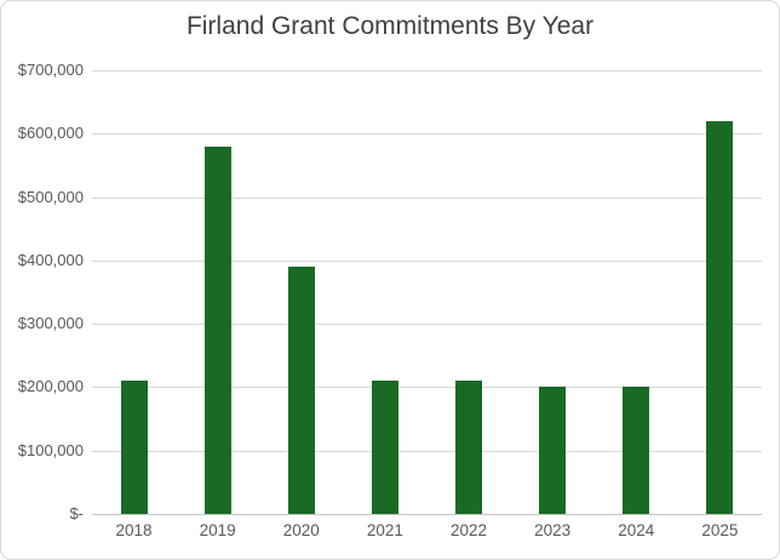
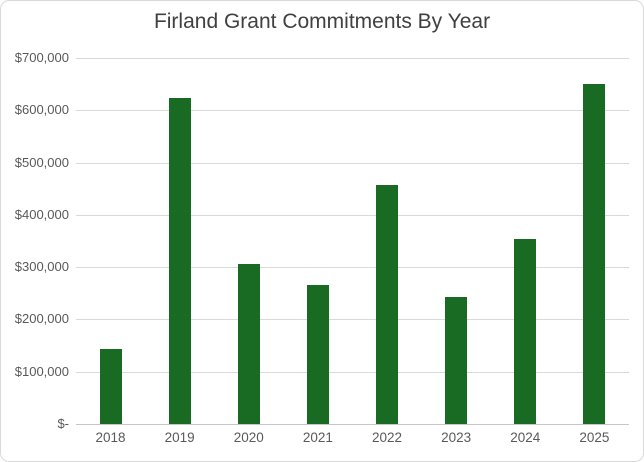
2018: $210000 -> $140000
2019: $580000 -> $620000
2020: $390000 -> $310000
2021: $210000 -> $270000
2022: $210000 -> $460000
2023: $200000 -> $240000
2024: $200000 -> $350000
2025: $620000 -> $650000
